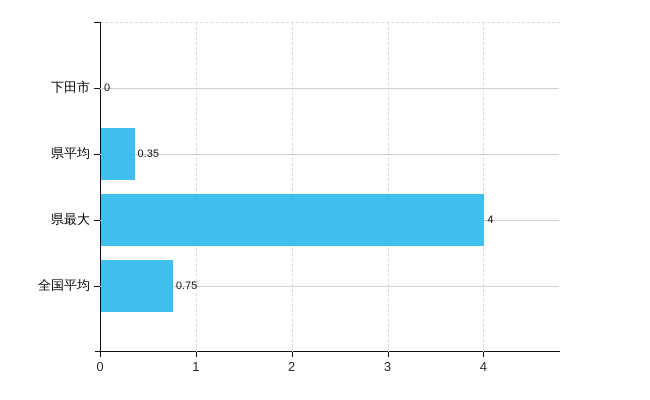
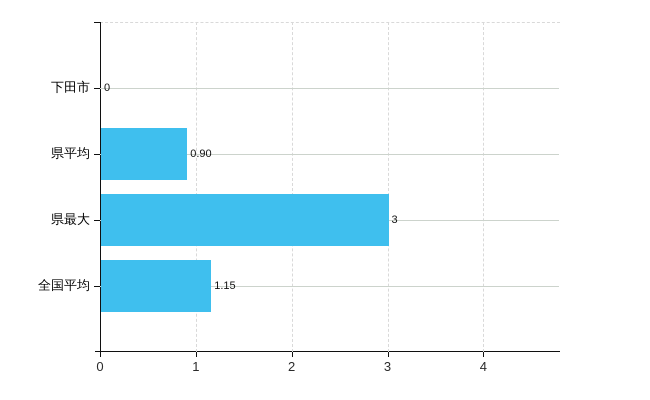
県平均: 0.35 -> 0.90
県最大: 4 -> 3
全国平均: 0.75 -> 1.15
